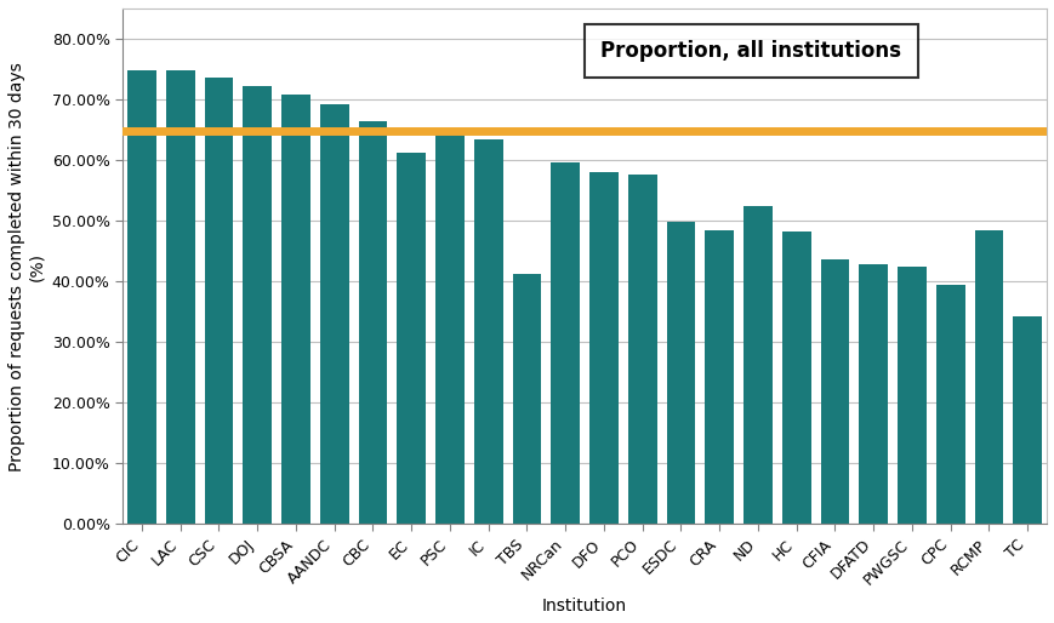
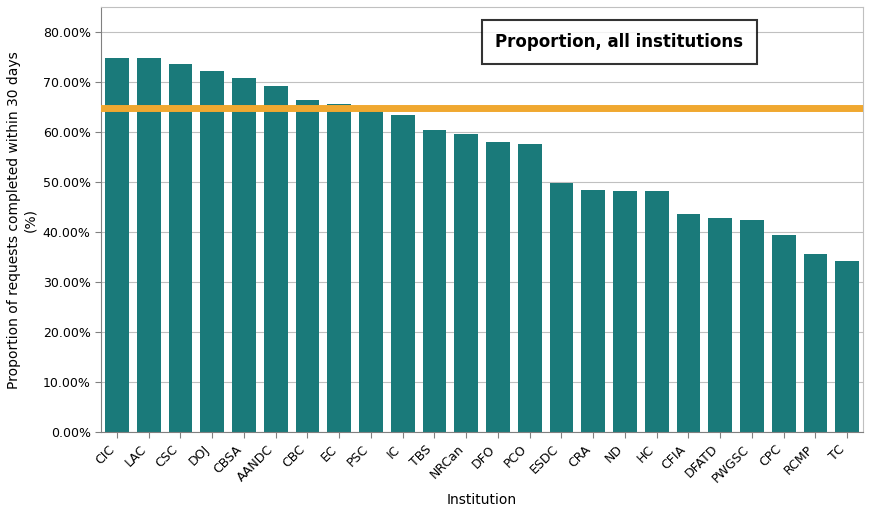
EC: 61.2% -> 65.6%
TBS: 41.2% -> 60.4%
ND: 52.4% -> 48.2%
RCMP: 48.4% -> 35.6%
